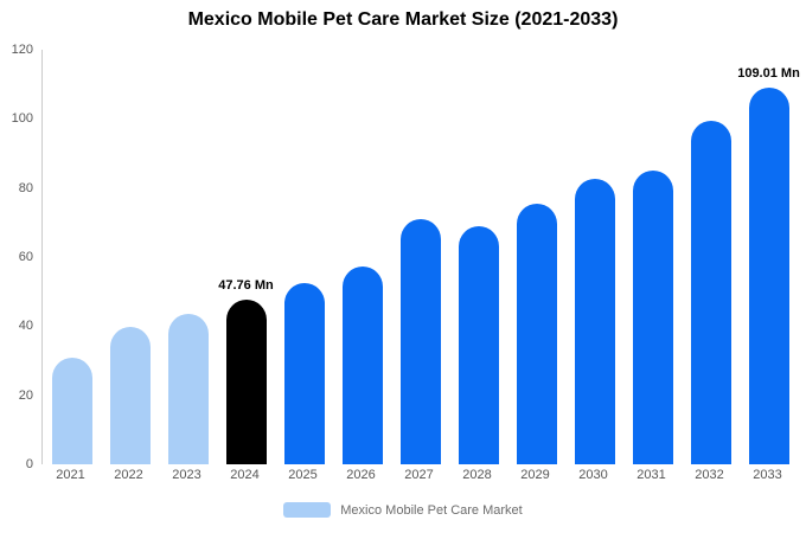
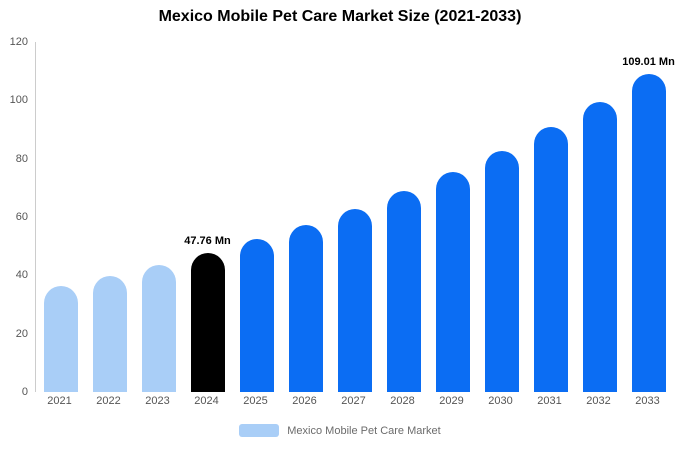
2021: 31 -> 36
2027: 71 -> 63
2031: 85 -> 91
